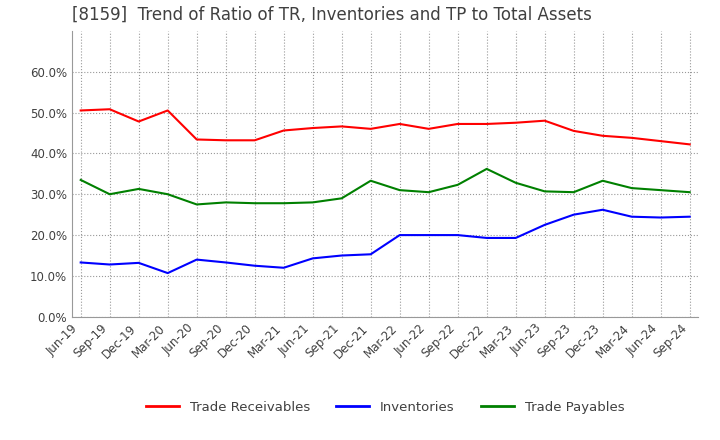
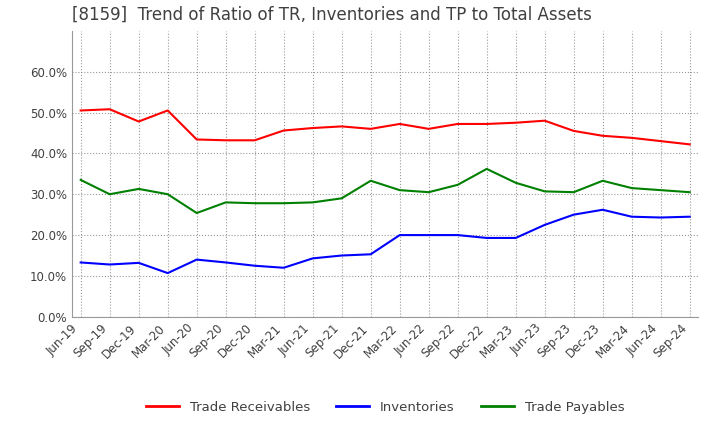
Trade Payables/Jun-20: 27.5% -> 25.4%
